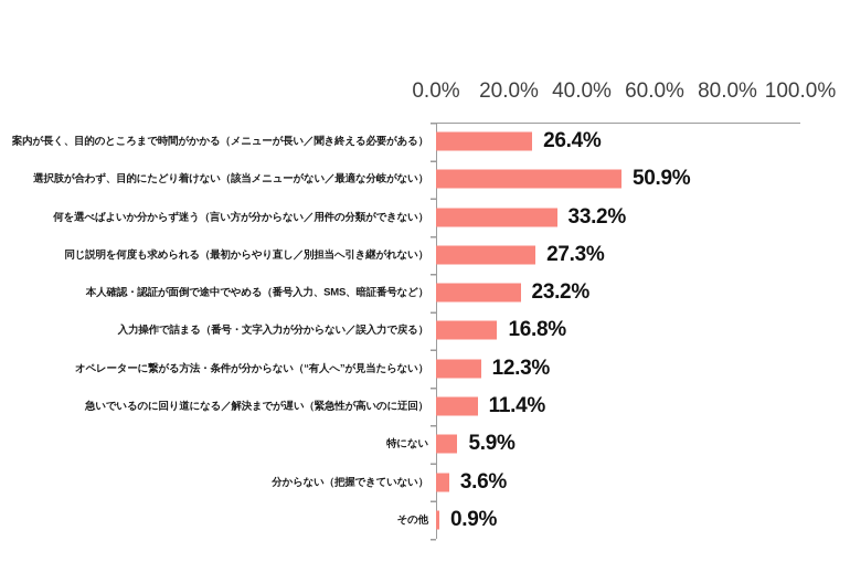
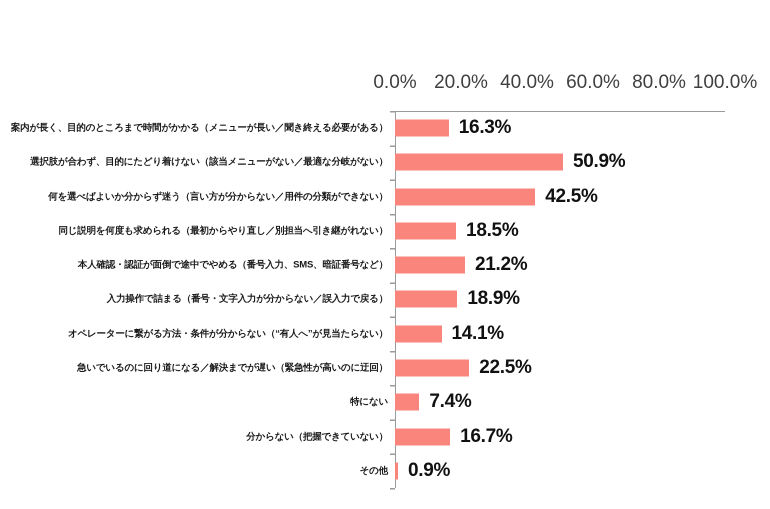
案内が長く、目的のところまで時間がかかる（メニューが長い／聞き終える必要がある）: 26.4% -> 16.3%
何を選べばよいか分からず迷う（言い方が分からない／用件の分類ができない）: 33.2% -> 42.5%
同じ説明を何度も求められる（最初からやり直し／別担当へ引き継がれない）: 27.3% -> 18.5%
本人確認・認証が面倒で途中でやめる（番号入力、SMS、暗証番号など）: 23.2% -> 21.2%
入力操作で詰まる（番号・文字入力が分からない／誤入力で戻る）: 16.8% -> 18.9%
オペレーターに繋がる方法・条件が分からない（“有人へ”が見当たらない）: 12.3% -> 14.1%
急いでいるのに回り道になる／解決までが遅い（緊急性が高いのに迂回）: 11.4% -> 22.5%
特にない: 5.9% -> 7.4%
分からない（把握できていない）: 3.6% -> 16.7%
